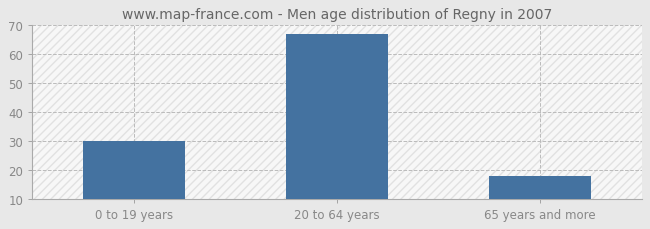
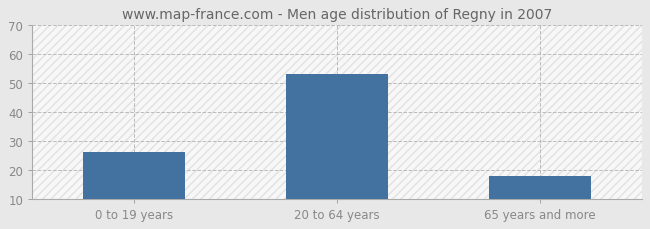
0 to 19 years: 30 -> 26
20 to 64 years: 67 -> 53
